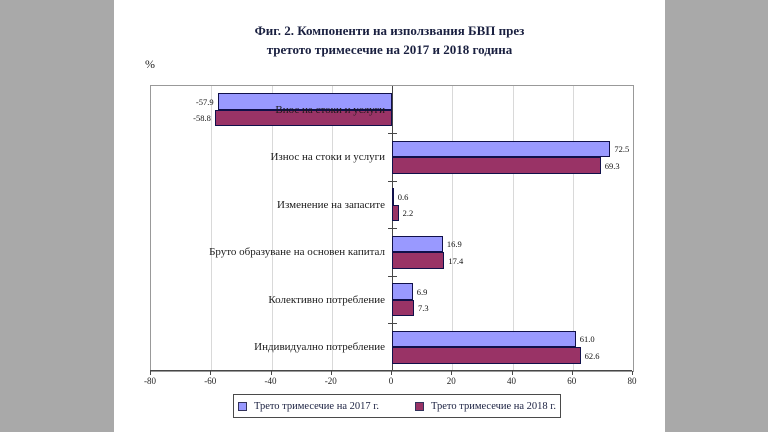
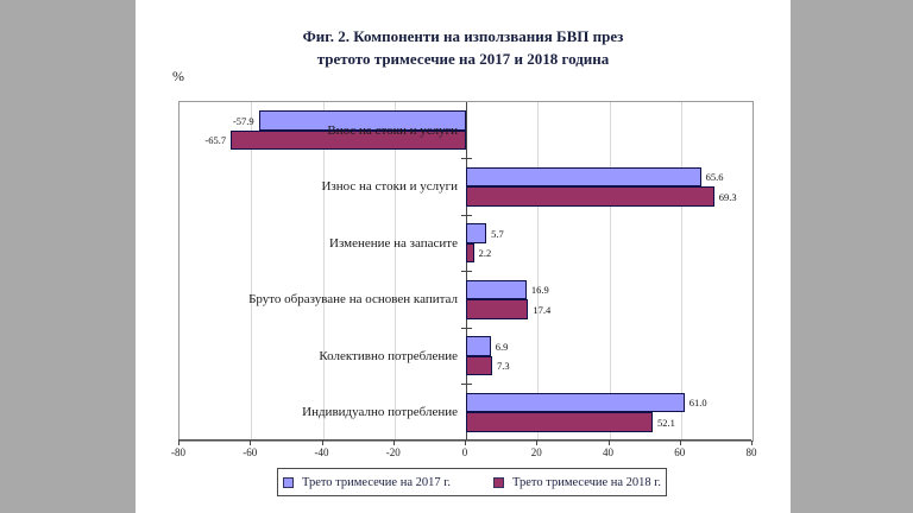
Трето тримесечие на 2018 г./Внос на стоки и услуги: -58.8 -> -65.7
Трето тримесечие на 2017 г./Износ на стоки и услуги: 72.5 -> 65.6
Трето тримесечие на 2017 г./Изменение на запасите: 0.6 -> 5.7
Трето тримесечие на 2018 г./Индивидуално потребление: 62.6 -> 52.1
